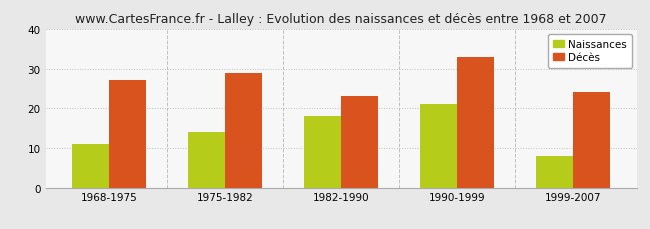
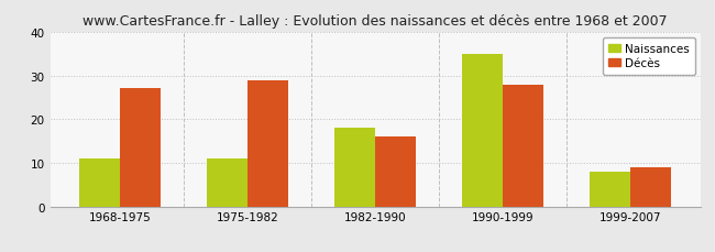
Naissances/1975-1982: 14 -> 11
Décès/1982-1990: 23 -> 16
Naissances/1990-1999: 21 -> 35
Décès/1990-1999: 33 -> 28
Décès/1999-2007: 24 -> 9
